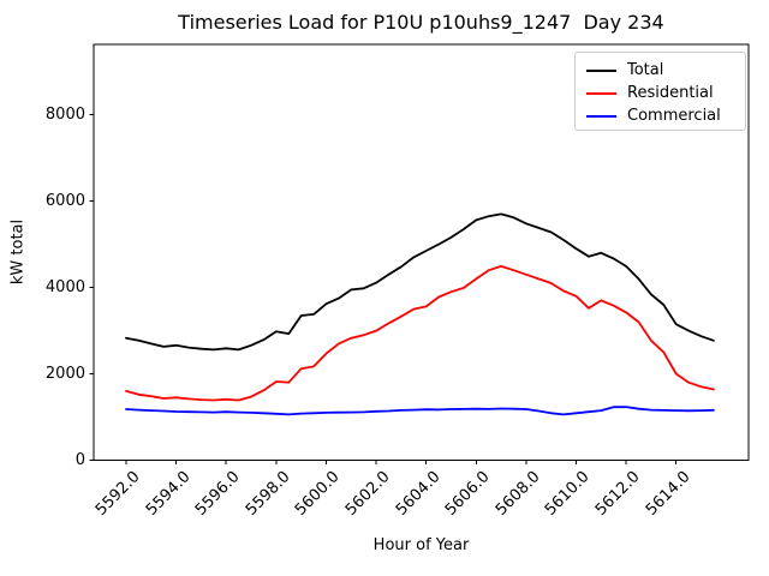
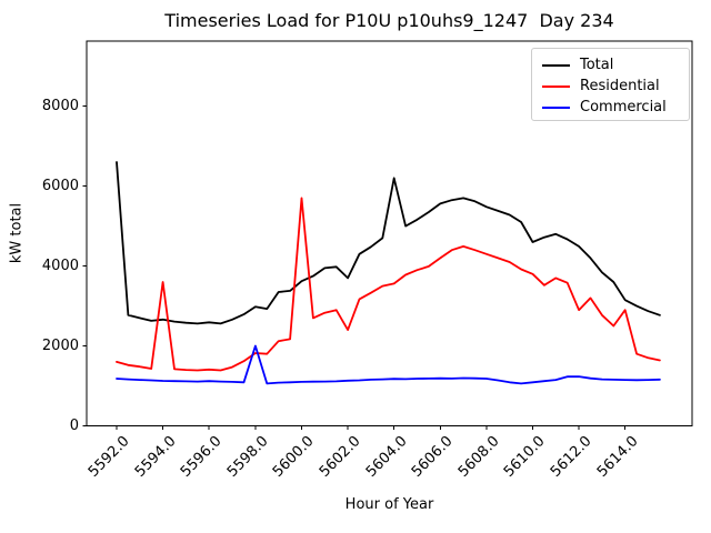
Total/5592.0: 2800 -> 6600
Residential/5594.0: 1400 -> 3600
Commercial/5598.0: 1100 -> 2000
Residential/5600.0: 2500 -> 5700
Total/5602.0: 4100 -> 3700
Residential/5602.0: 3000 -> 2400
Total/5604.0: 4800 -> 6200
Total/5610.0: 4900 -> 4600
Residential/5612.0: 3400 -> 2900
Residential/5614.0: 2000 -> 2900
